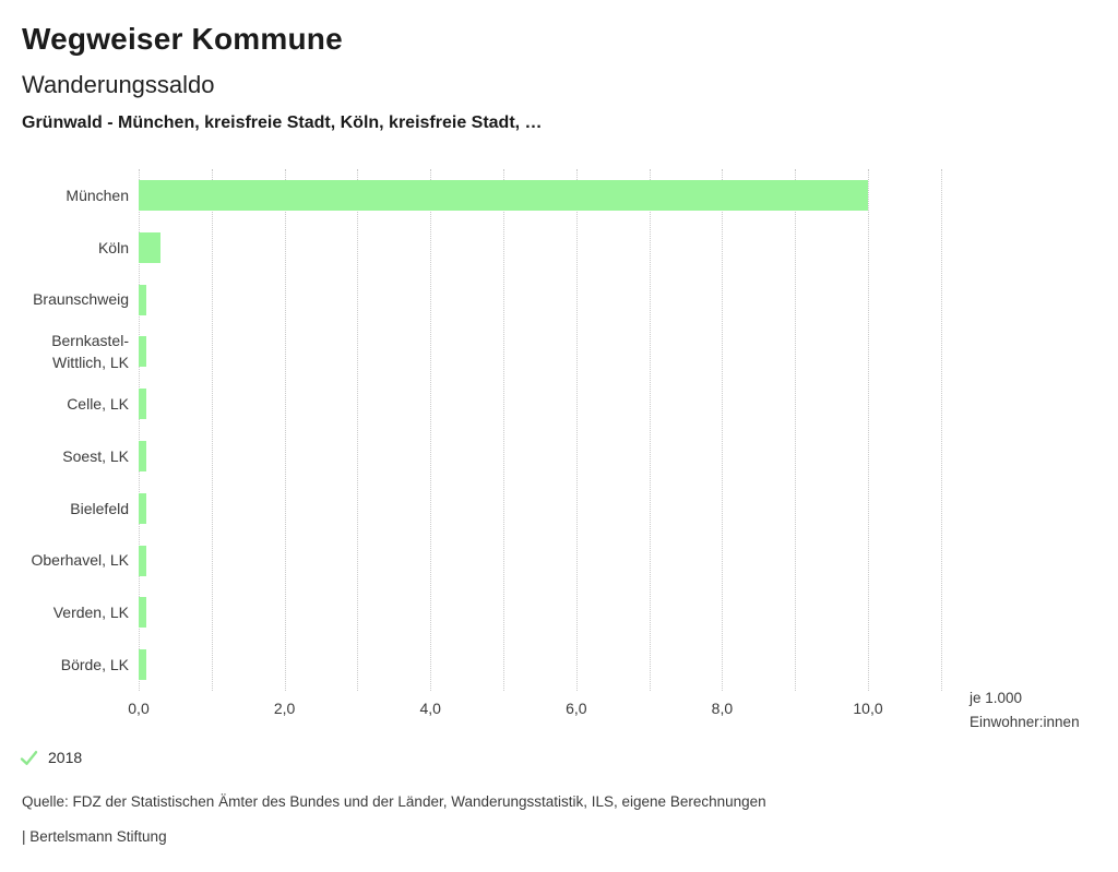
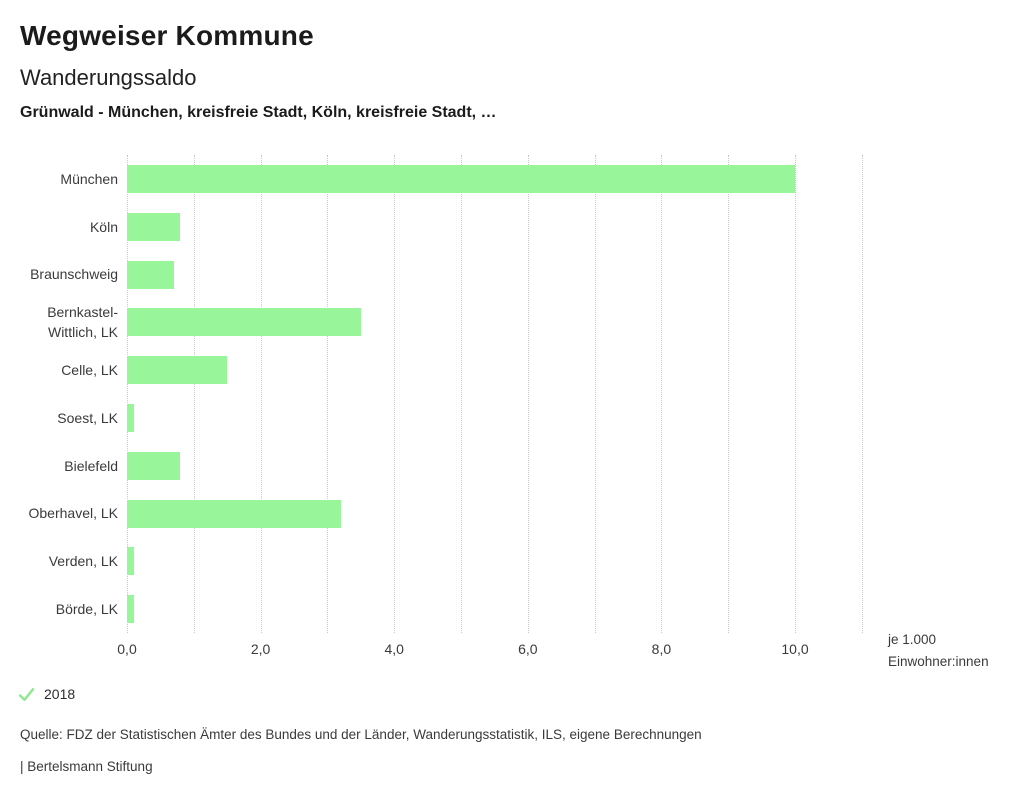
Köln: 0,3 -> 0,8
Braunschweig: 0,1 -> 0,7
Bernkastel- Wittlich, LK: 0,1 -> 3,5
Celle, LK: 0,1 -> 1,5
Bielefeld: 0,1 -> 0,8
Oberhavel, LK: 0,1 -> 3,2
